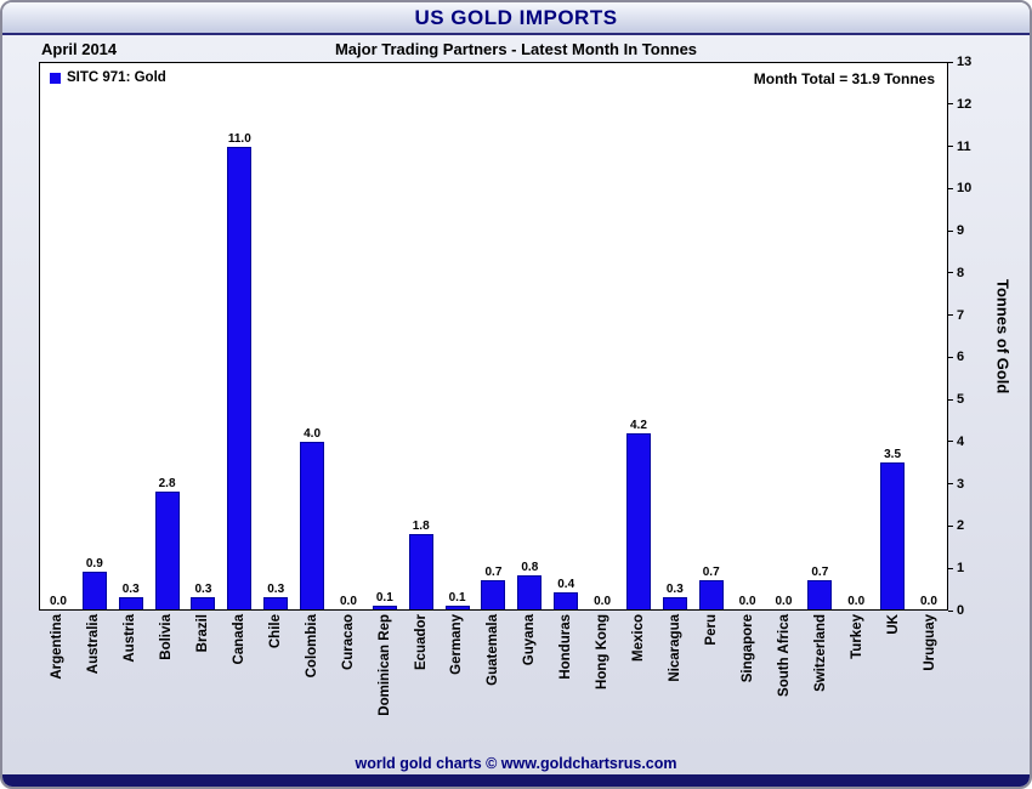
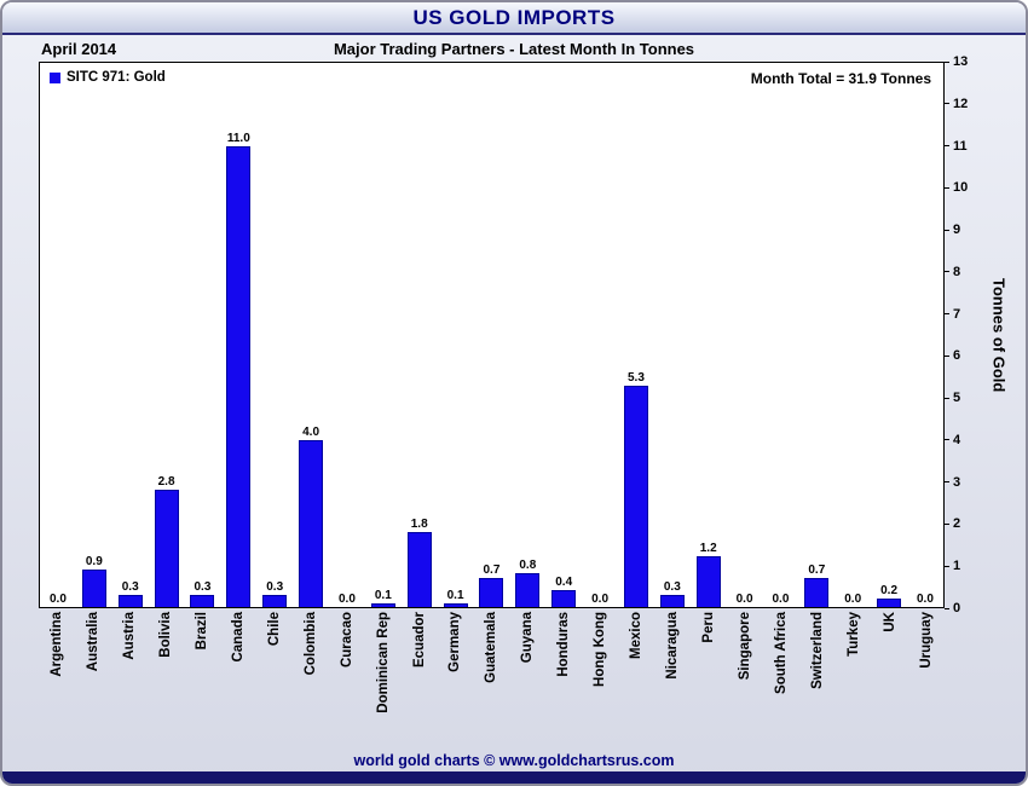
Mexico: 4.2 -> 5.3
Peru: 0.7 -> 1.2
UK: 3.5 -> 0.2
